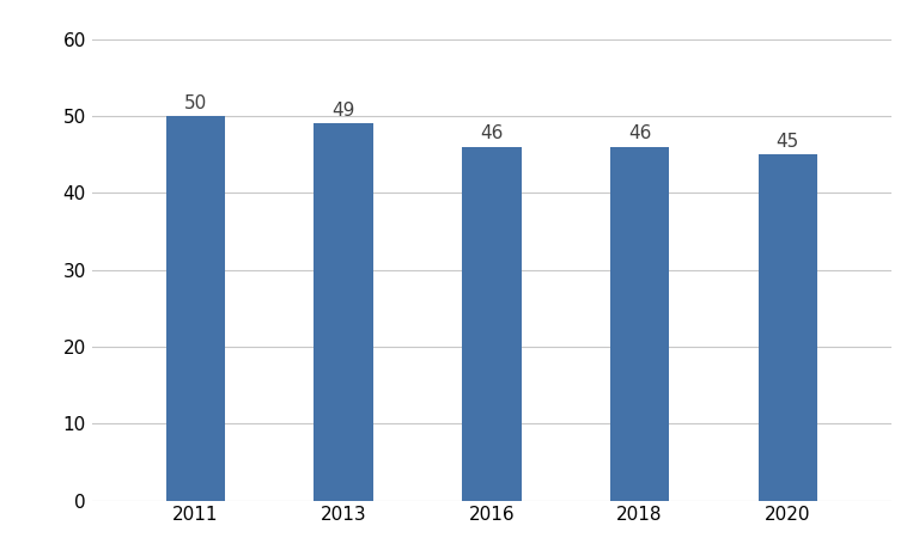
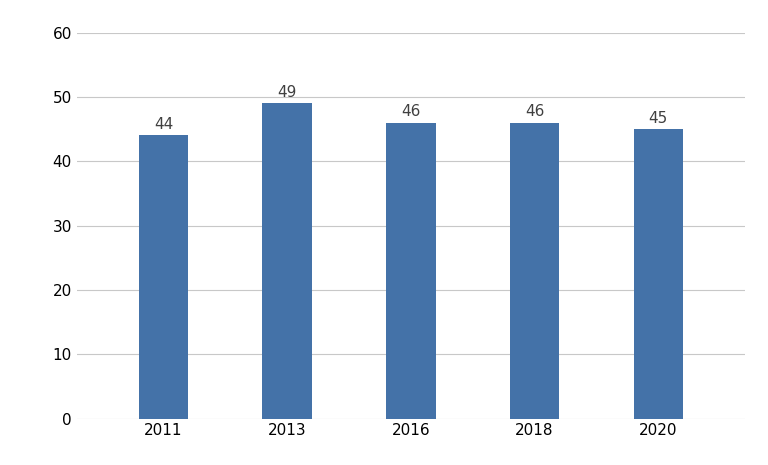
2011: 50 -> 44
